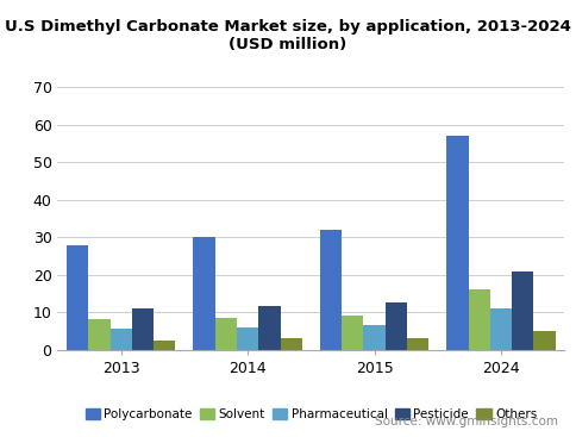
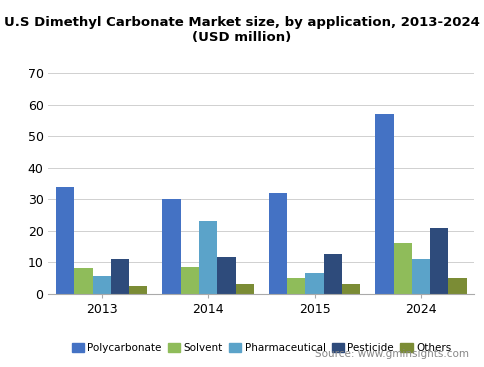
Polycarbonate/2013: 28 -> 34
Pharmaceutical/2014: 6.0 -> 23.0
Solvent/2015: 9.2 -> 5.0
